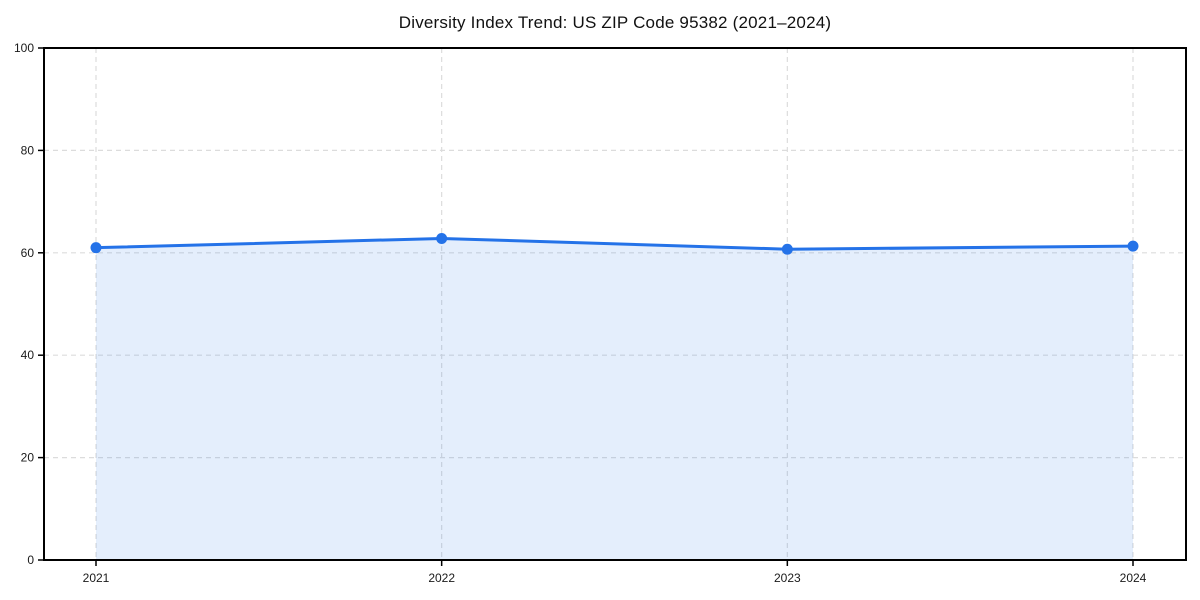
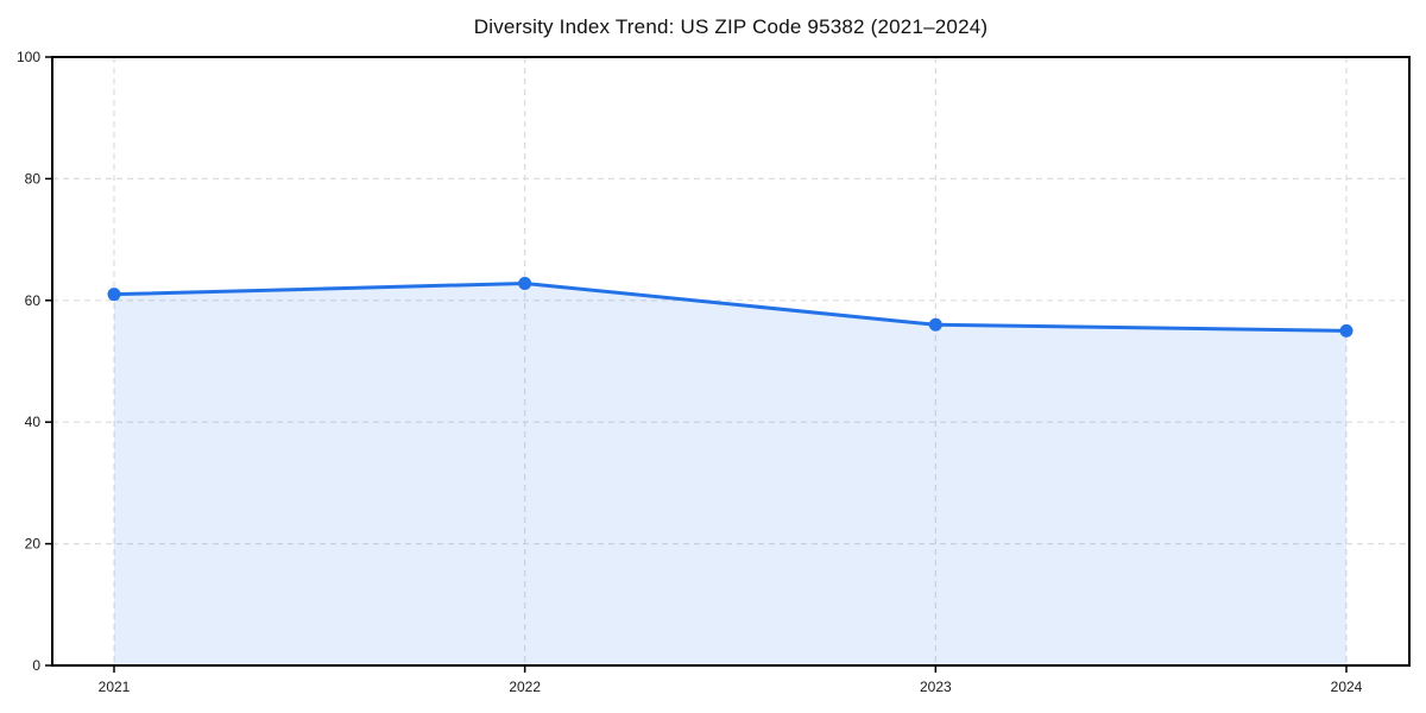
2023: 61 -> 56
2024: 61 -> 55
